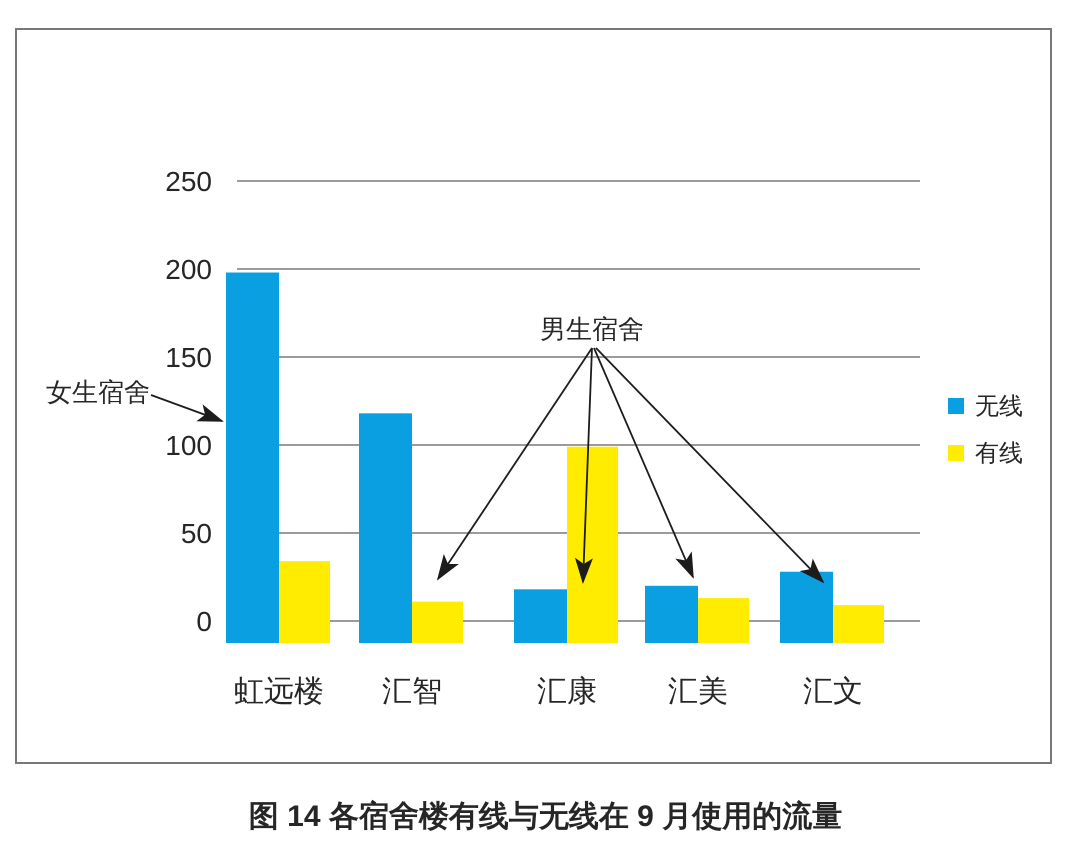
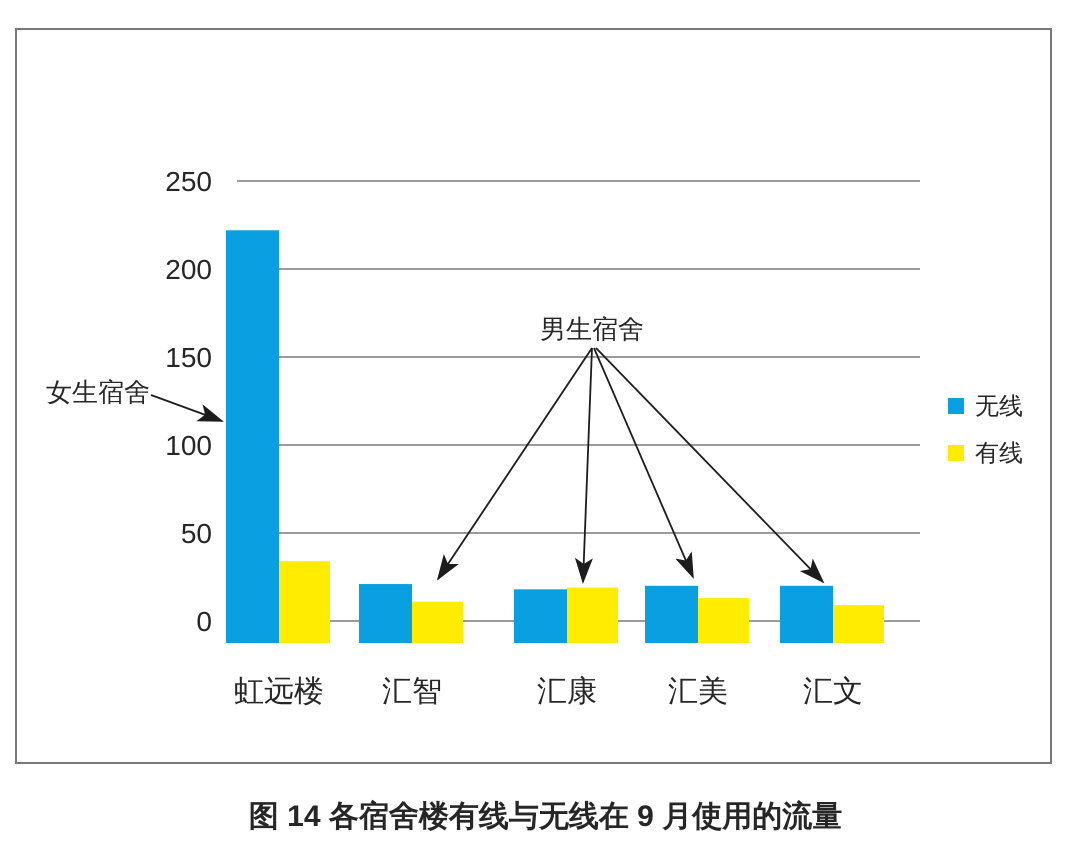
无线/虹远楼: 198 -> 222
无线/汇智: 118 -> 21
有线/汇康: 99 -> 19
无线/汇文: 28 -> 20
